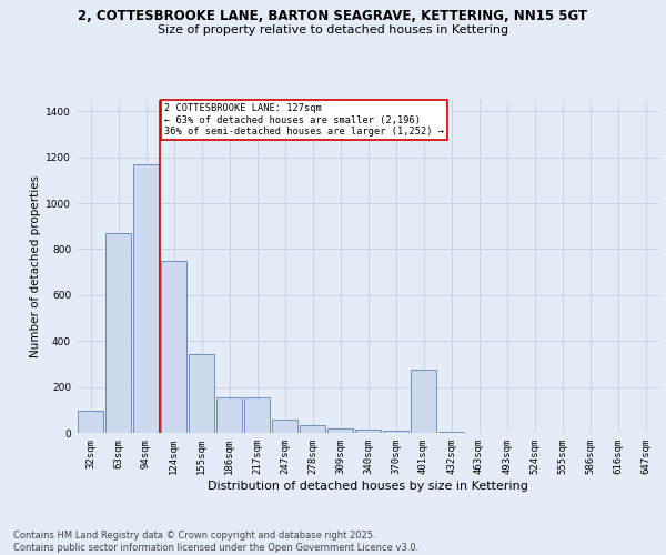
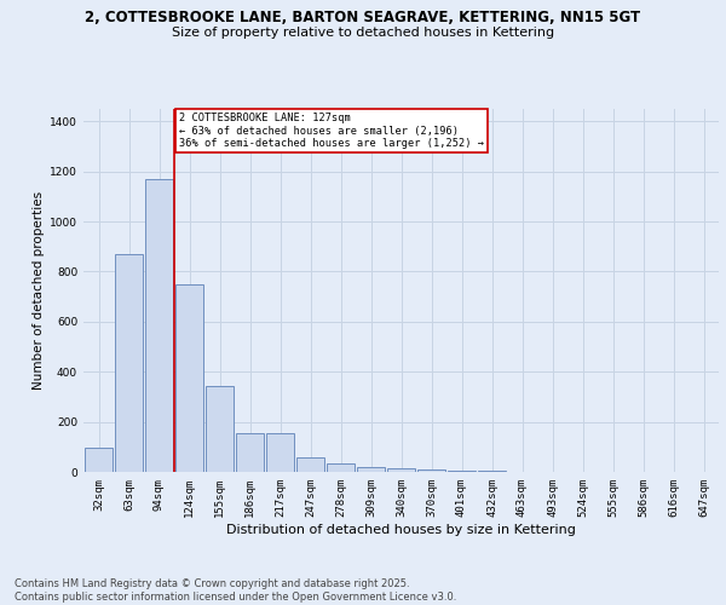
401sqm: 275 -> 5
